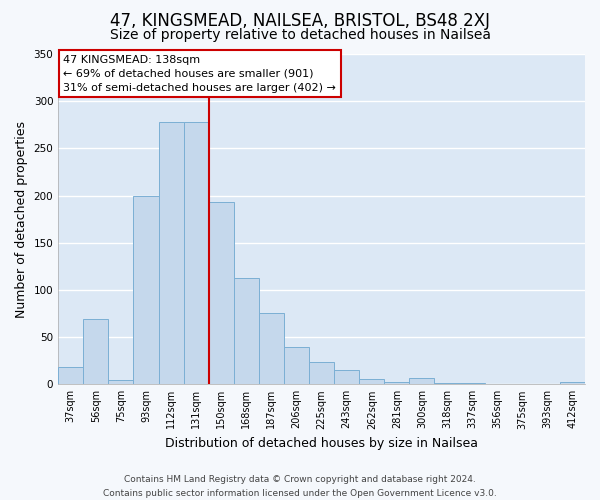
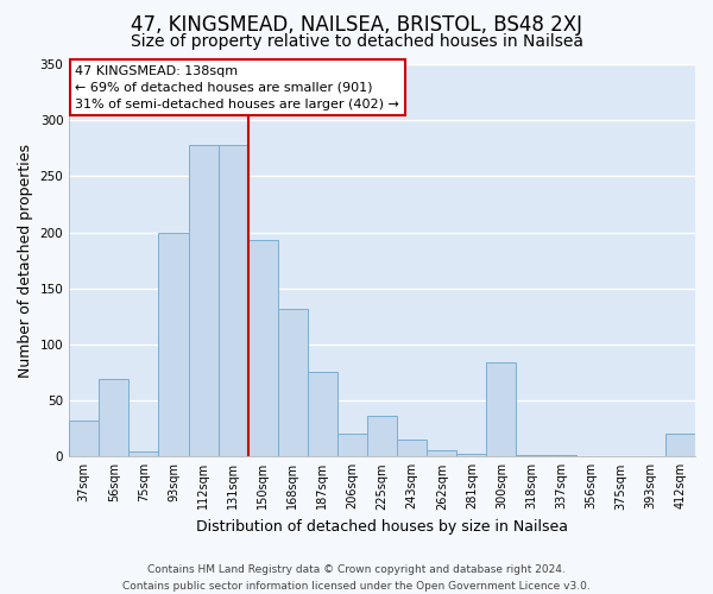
37sqm: 18 -> 32
168sqm: 113 -> 132
206sqm: 40 -> 20
225sqm: 24 -> 36
300sqm: 7 -> 84
412sqm: 2 -> 20
